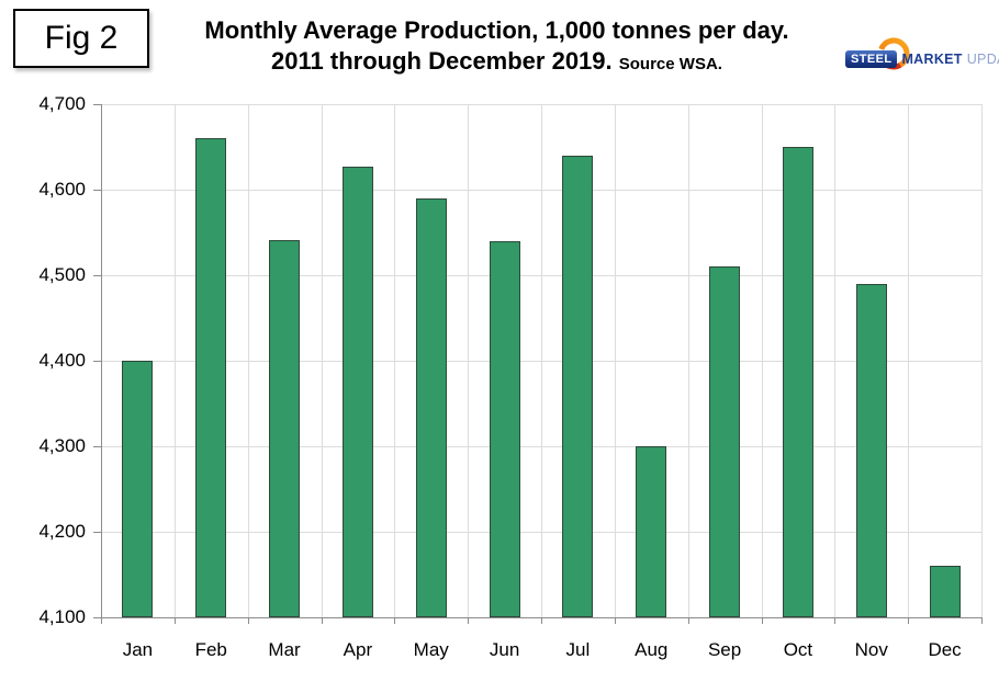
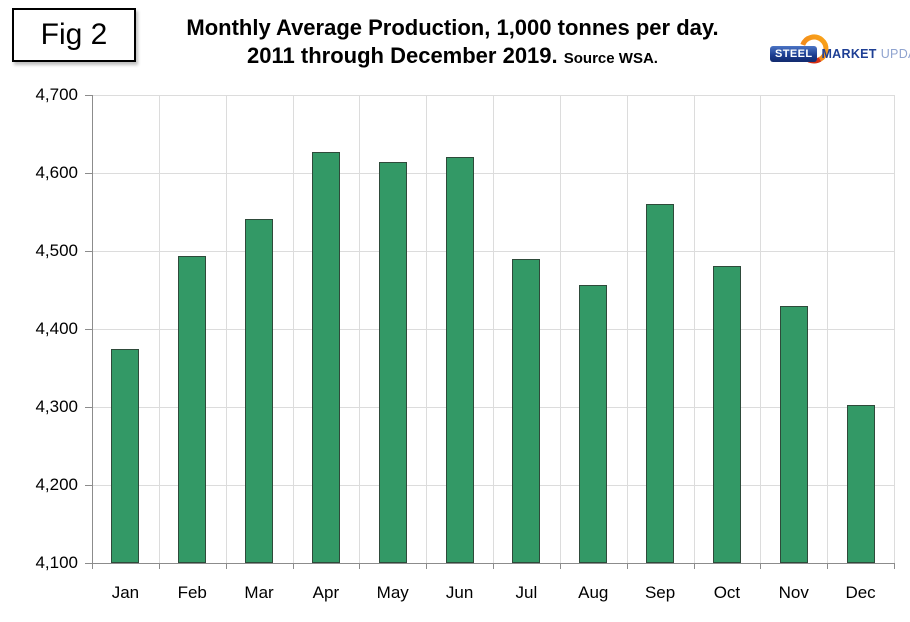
Jan: 4400 -> 4370
Feb: 4660 -> 4490
May: 4590 -> 4610
Jun: 4540 -> 4620
Jul: 4640 -> 4490
Aug: 4300 -> 4460
Sep: 4510 -> 4560
Oct: 4650 -> 4480
Nov: 4490 -> 4430
Dec: 4160 -> 4300
